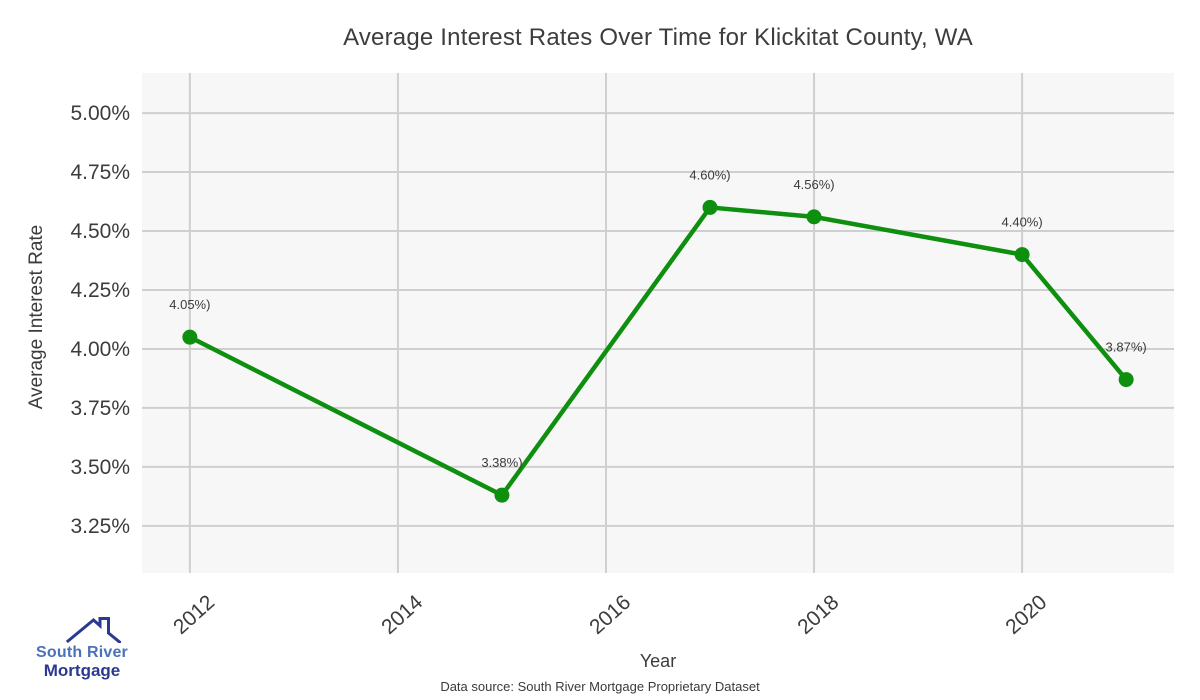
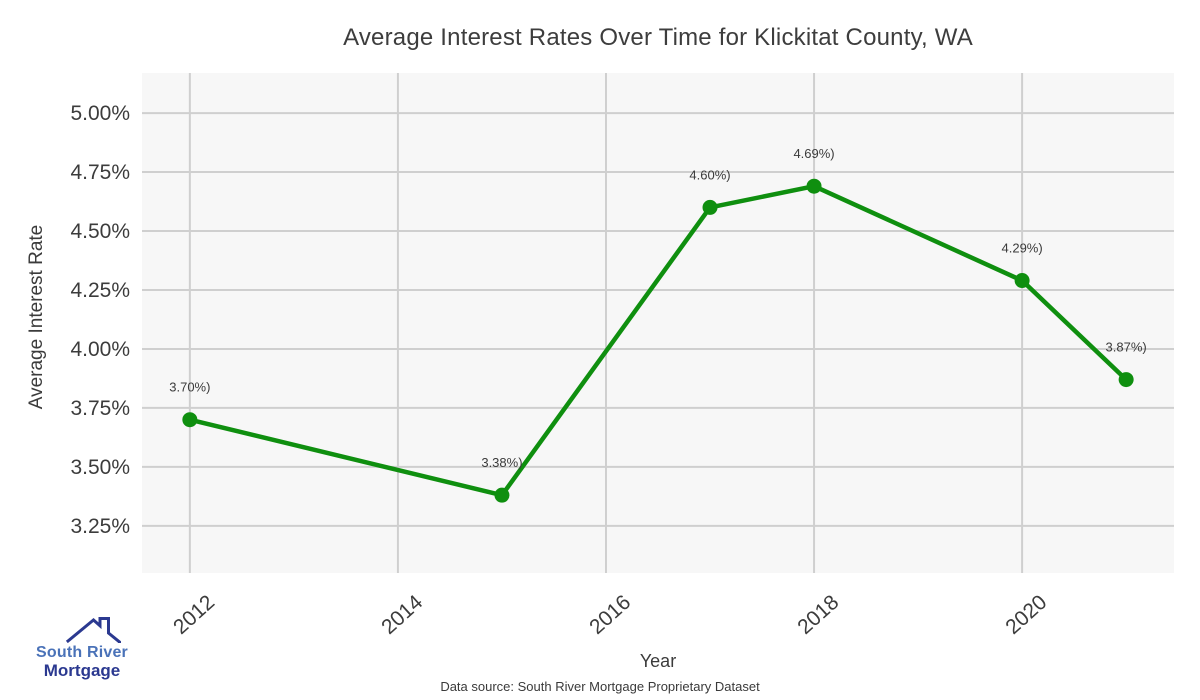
2012: 4.05% -> 3.70%
2018: 4.56% -> 4.69%
2020: 4.40% -> 4.29%
